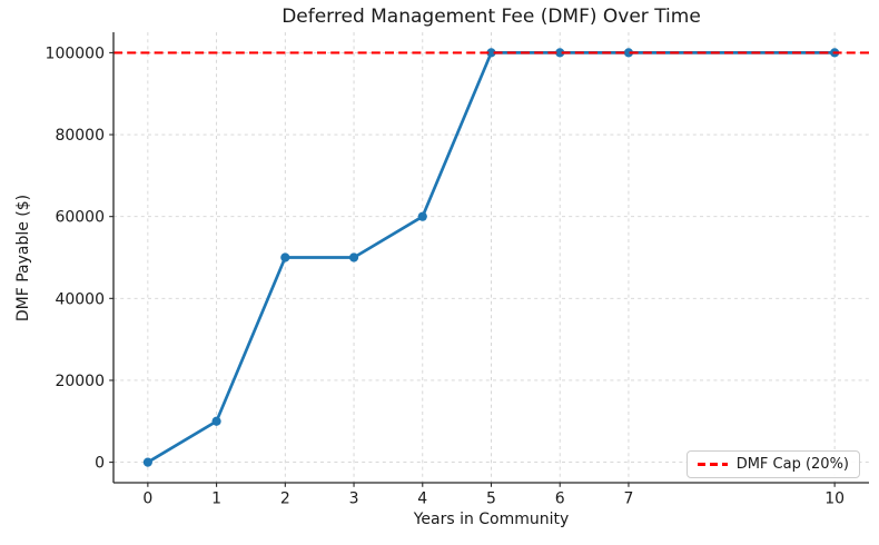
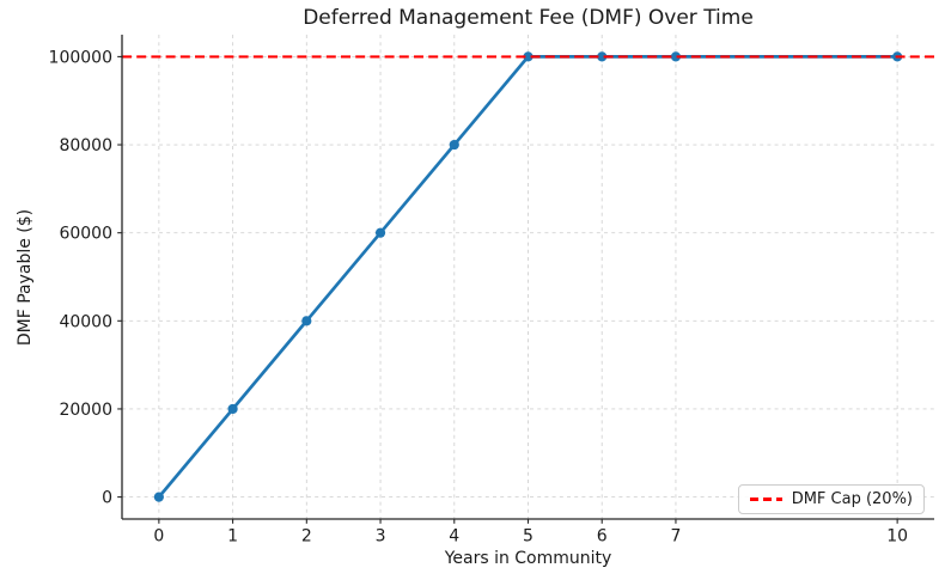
1: 10000 -> 20000
2: 50000 -> 40000
3: 50000 -> 60000
4: 60000 -> 80000
